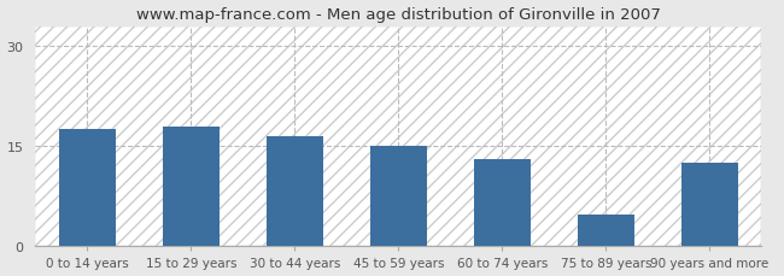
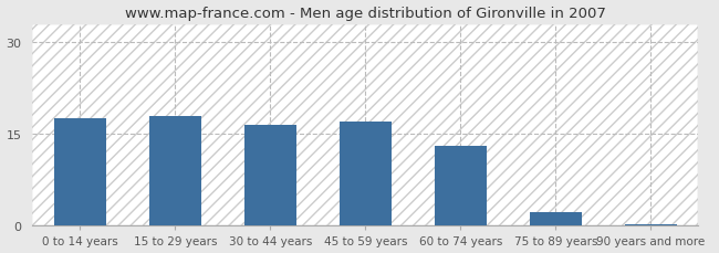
45 to 59 years: 15.0 -> 17.0
75 to 89 years: 4.8 -> 2.2
90 years and more: 12.6 -> 0.2
